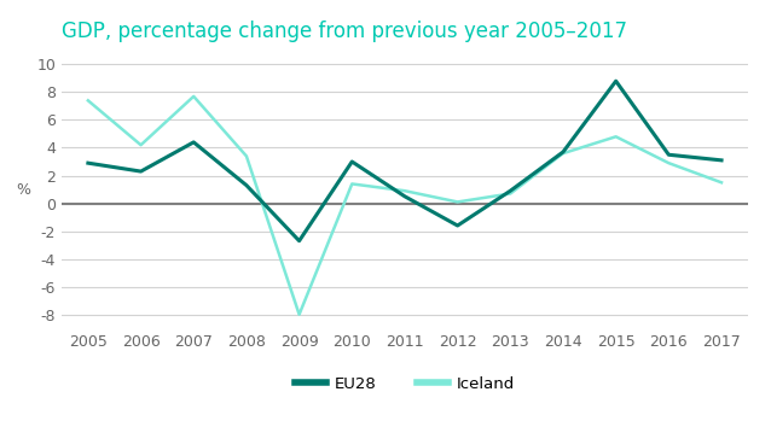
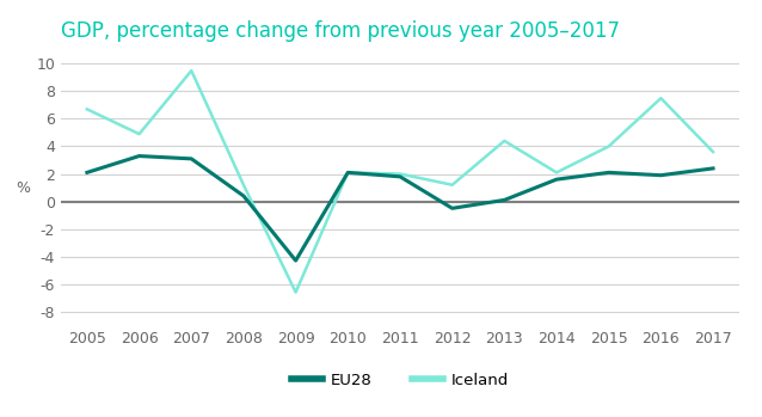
EU28/2005: 2.9 -> 2.1
Iceland/2005: 7.4 -> 6.7
EU28/2006: 2.3 -> 3.3
Iceland/2006: 4.2 -> 4.9
EU28/2007: 4.4 -> 3.1
Iceland/2007: 7.7 -> 9.5
EU28/2008: 1.3 -> 0.4
Iceland/2008: 3.4 -> 1.2
EU28/2009: -2.7 -> -4.3
Iceland/2009: -8.0 -> -6.6
EU28/2010: 3.0 -> 2.1
Iceland/2010: 1.4 -> 2.1
EU28/2011: 0.5 -> 1.8
Iceland/2011: 0.9 -> 2.0
EU28/2012: -1.6 -> -0.5
Iceland/2012: 0.1 -> 1.2
EU28/2013: 0.9 -> 0.1
Iceland/2013: 0.7 -> 4.4
EU28/2014: 3.7 -> 1.6
Iceland/2014: 3.6 -> 2.1
EU28/2015: 8.8 -> 2.1
Iceland/2015: 4.8 -> 4.0
EU28/2016: 3.5 -> 1.9
Iceland/2016: 2.9 -> 7.5
EU28/2017: 3.1 -> 2.4
Iceland/2017: 1.5 -> 3.6
